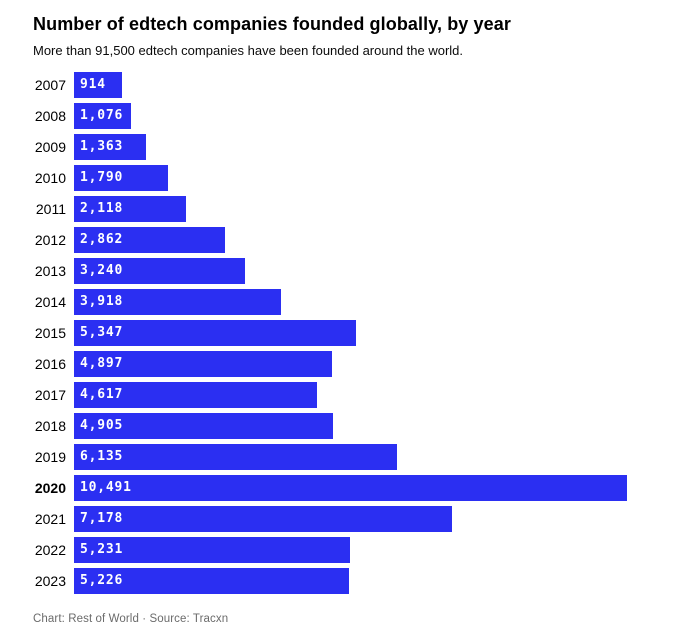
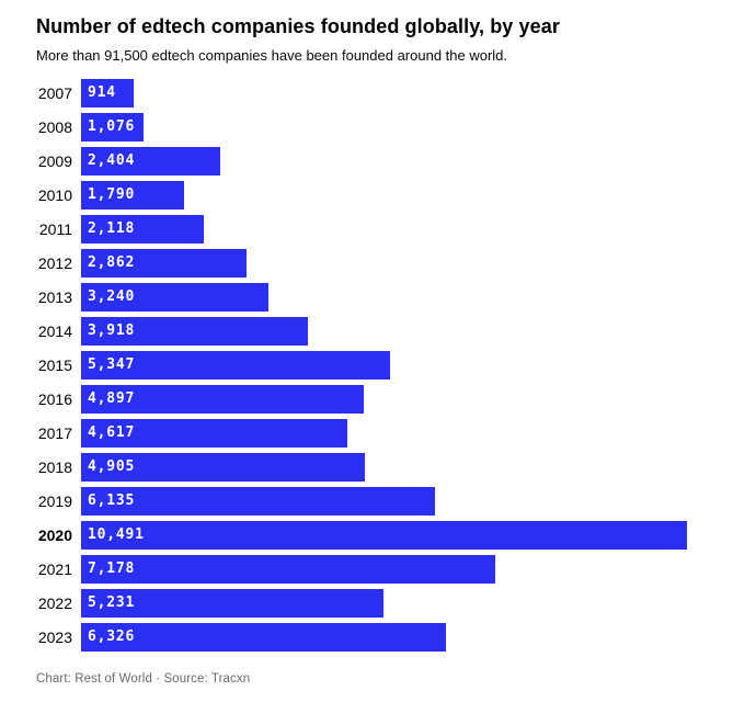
2009: 1,363 -> 2,404
2023: 5,226 -> 6,326
